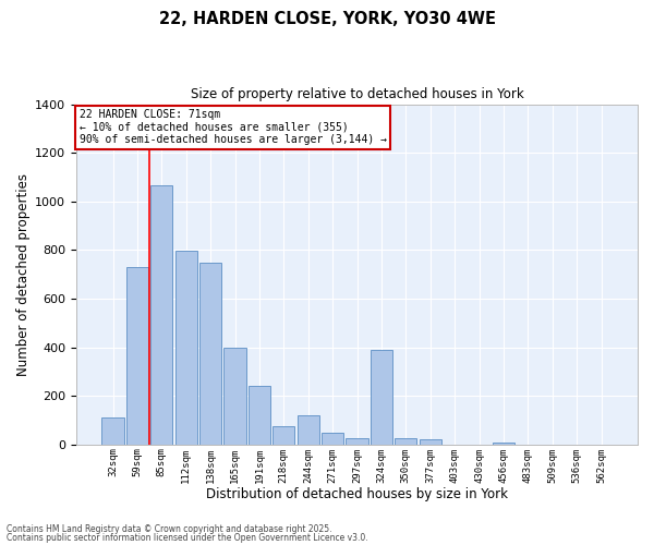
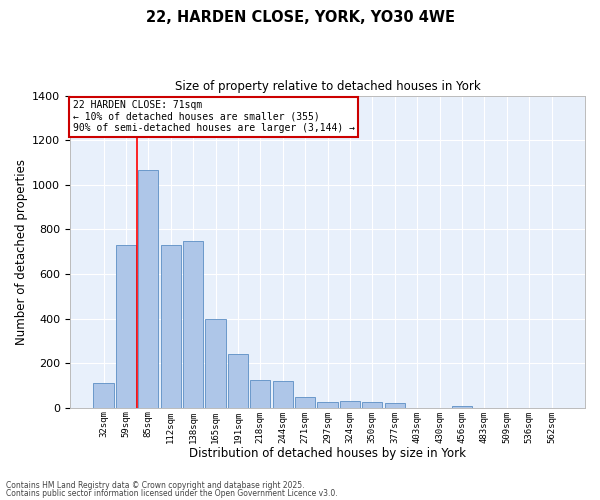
112sqm: 795 -> 730
218sqm: 75 -> 125
324sqm: 390 -> 30
